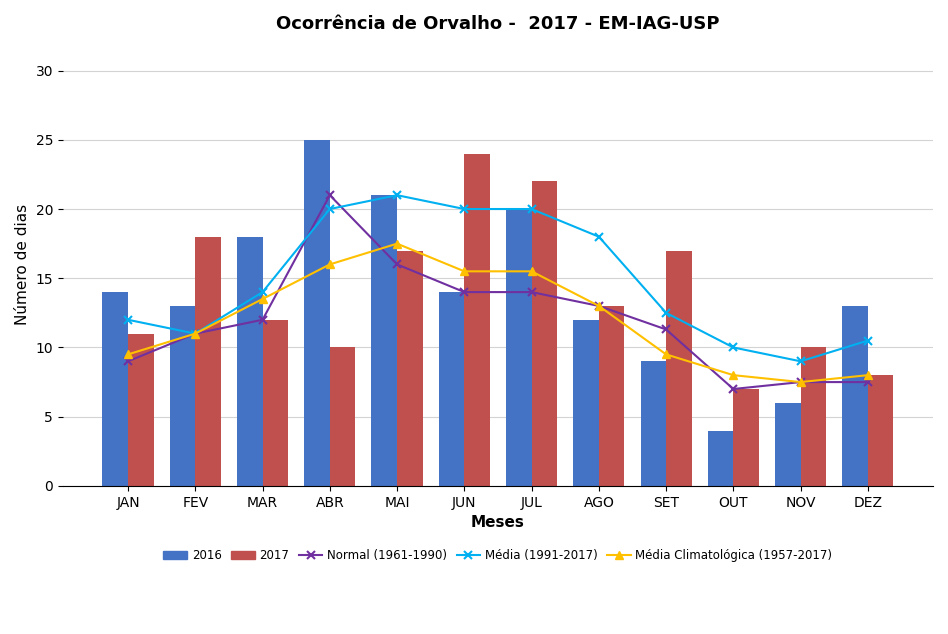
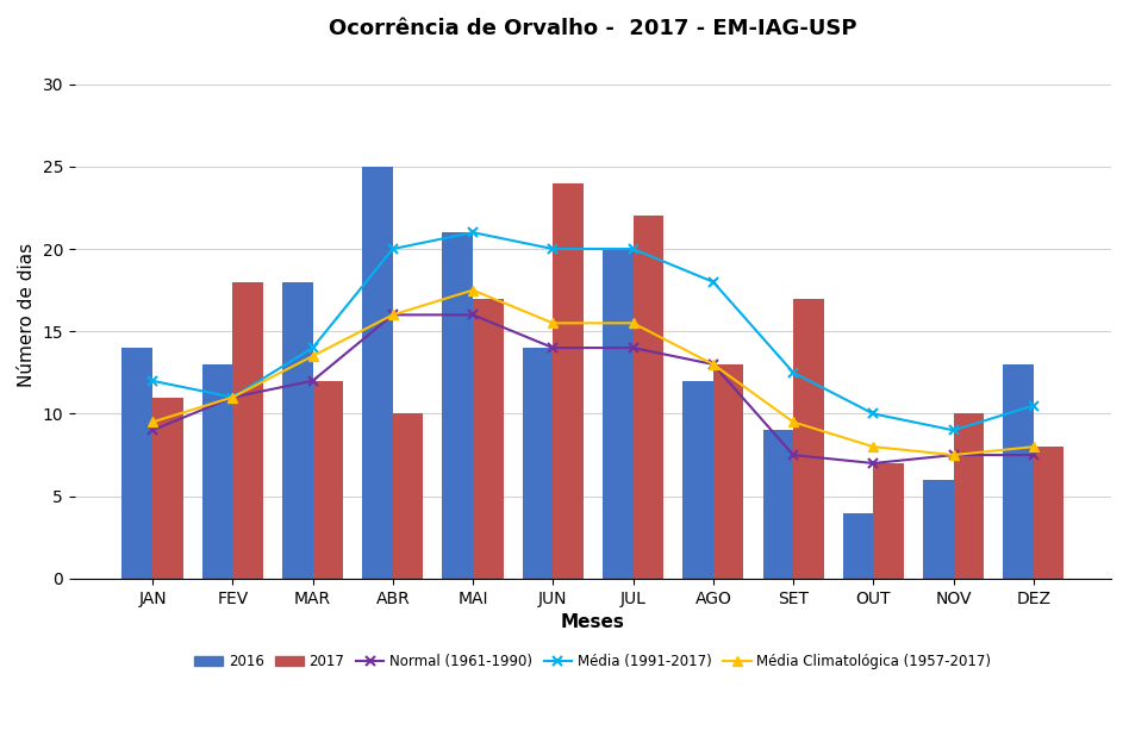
Normal (1961-1990)/ABR: 21.0 -> 16.0
Normal (1961-1990)/SET: 11.3 -> 7.5
